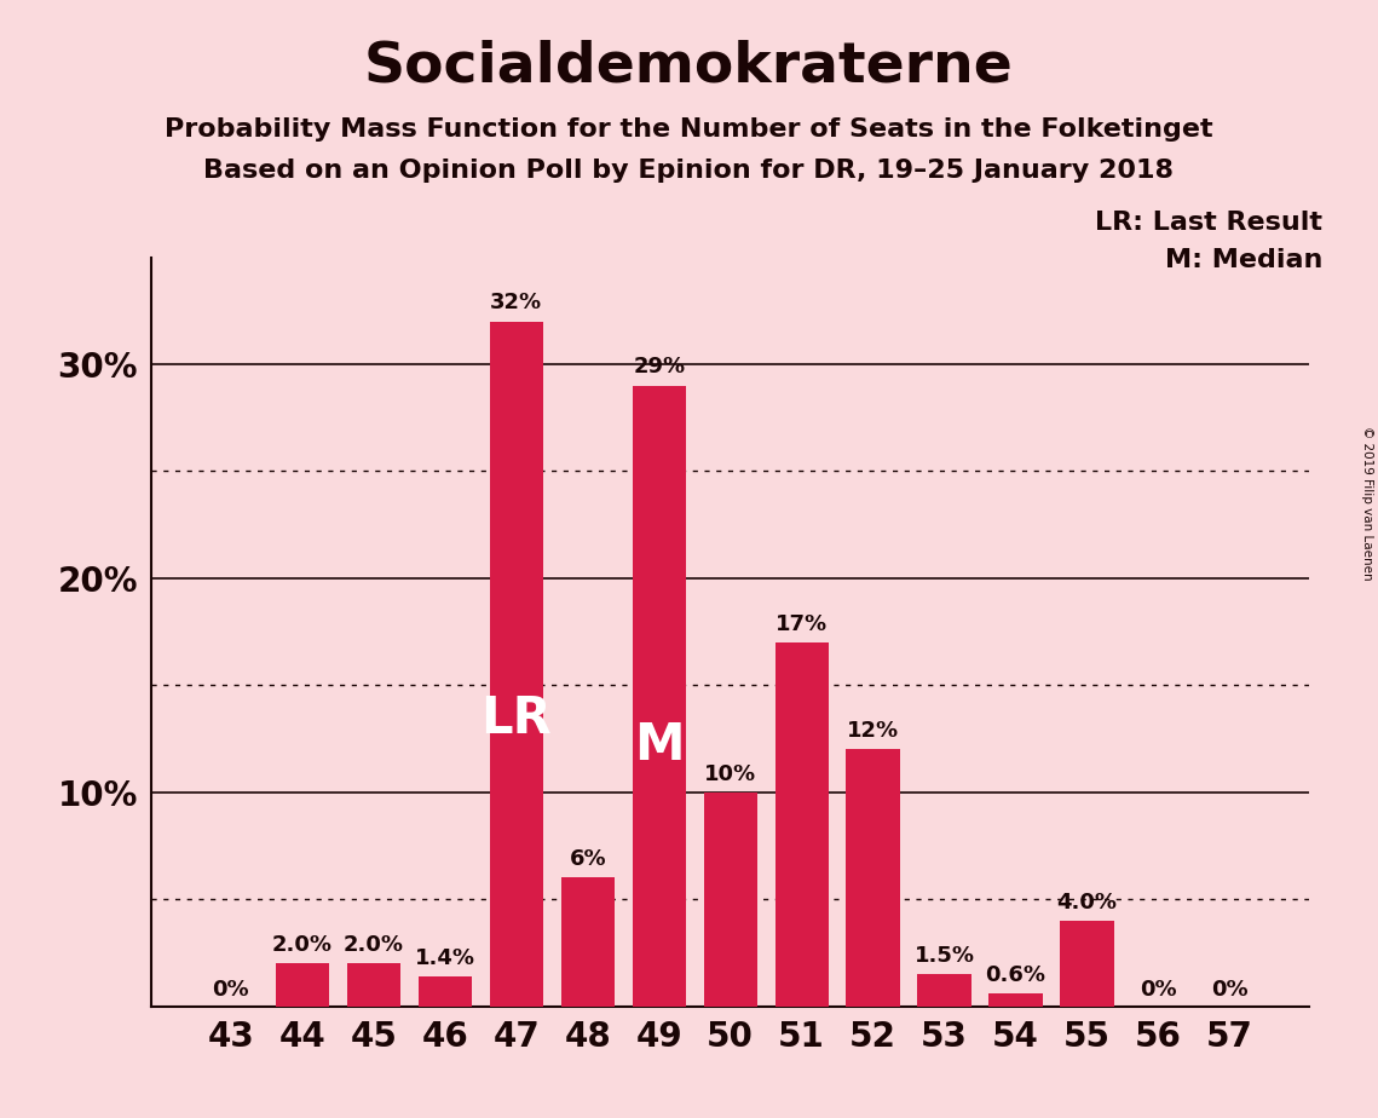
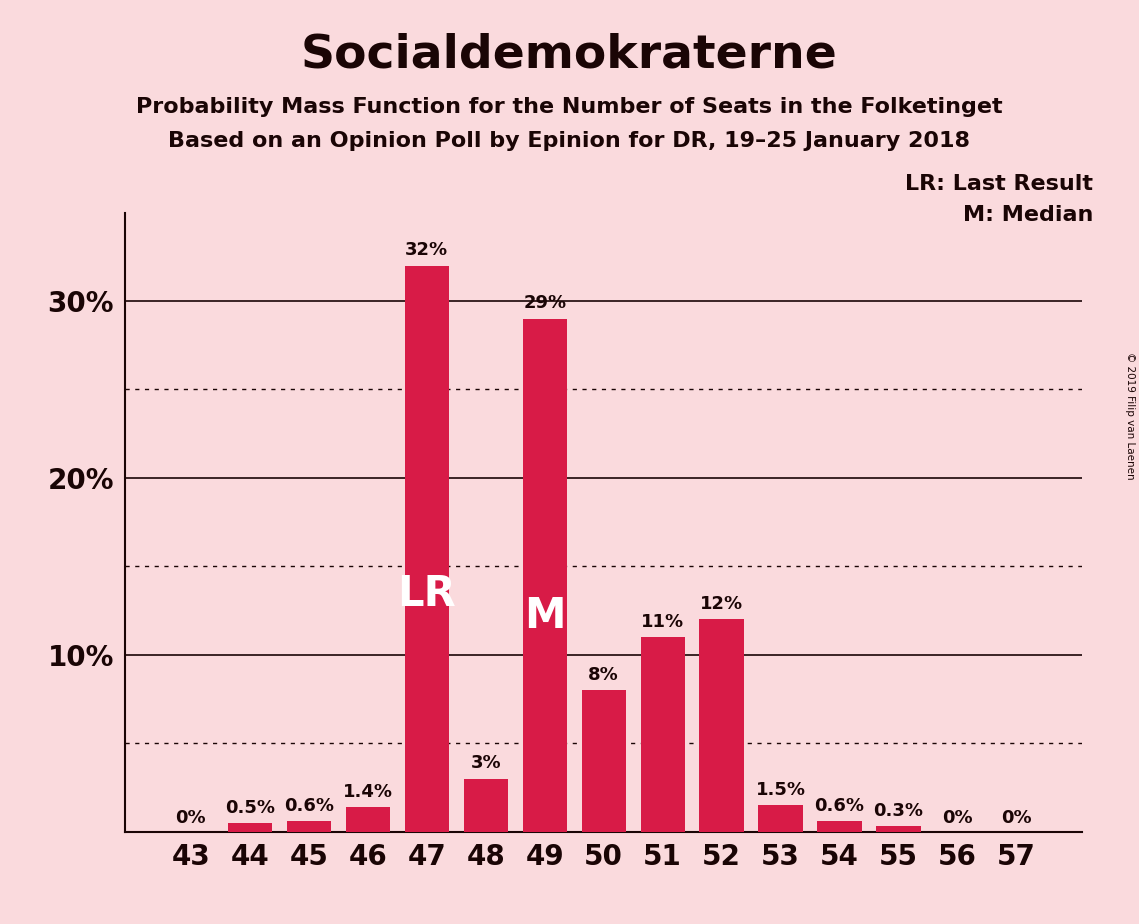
44: 2.0% -> 0.5%
45: 2.0% -> 0.6%
48: 6% -> 3%
50: 10% -> 8%
51: 17% -> 11%
55: 4.0% -> 0.3%
